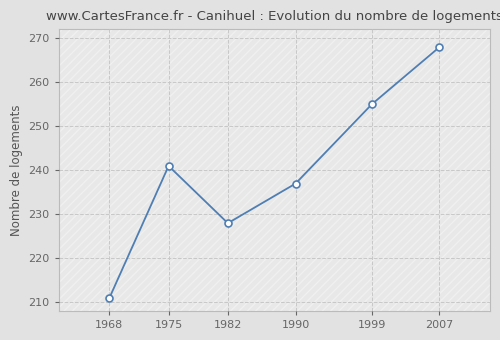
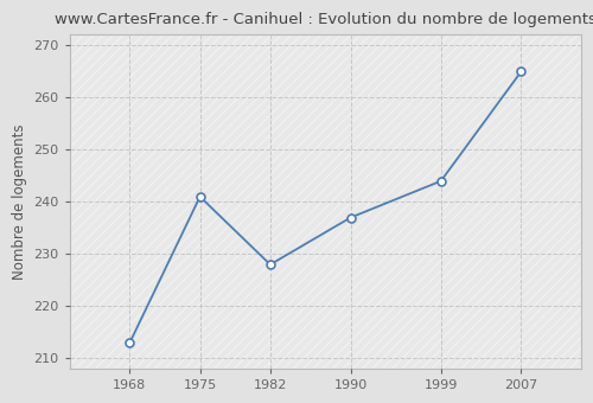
1968: 211 -> 213
1999: 255 -> 244
2007: 268 -> 265
